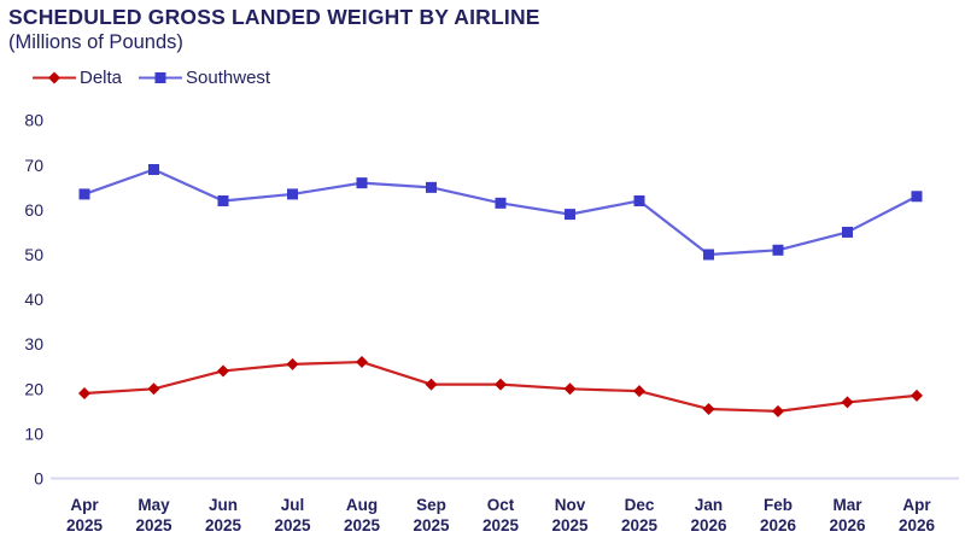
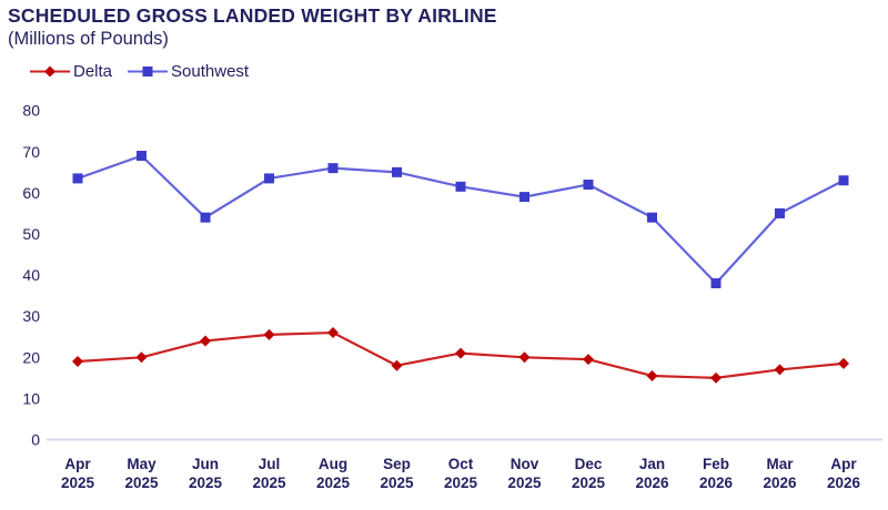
Southwest/Jun 2025: 62 -> 54
Delta/Sep 2025: 21 -> 18
Southwest/Jan 2026: 50 -> 54
Southwest/Feb 2026: 51 -> 38
